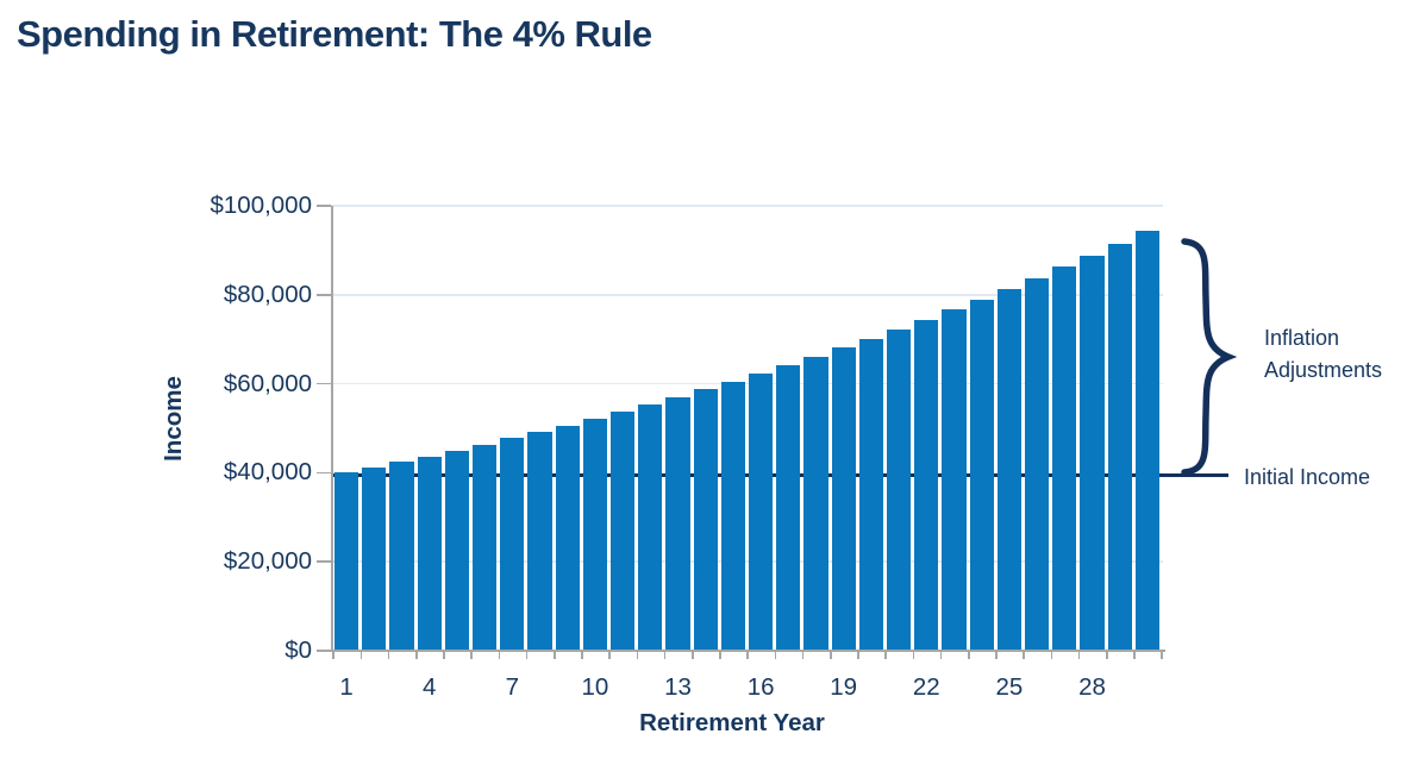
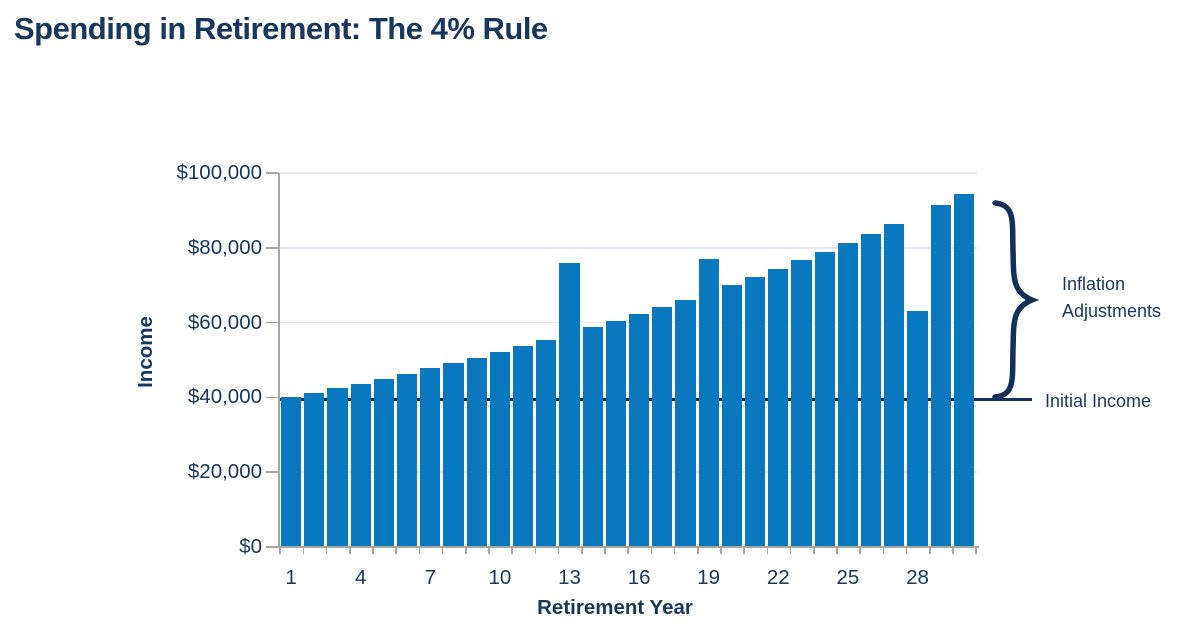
13: $57000 -> $76000
19: $68000 -> $77000
28: $89000 -> $63000
